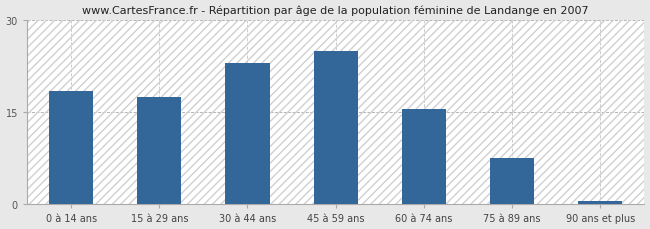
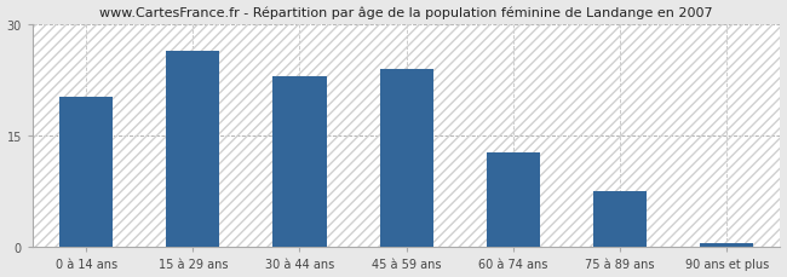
0 à 14 ans: 18.5 -> 20.2
15 à 29 ans: 17.5 -> 26.4
45 à 59 ans: 25.0 -> 24.0
60 à 74 ans: 15.5 -> 12.8
